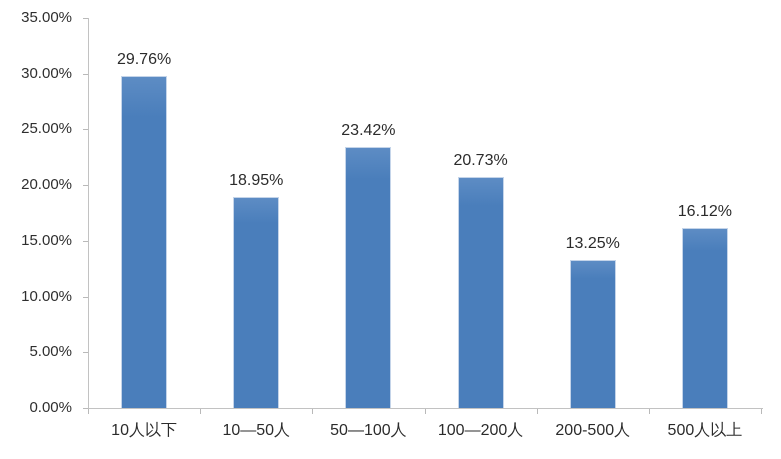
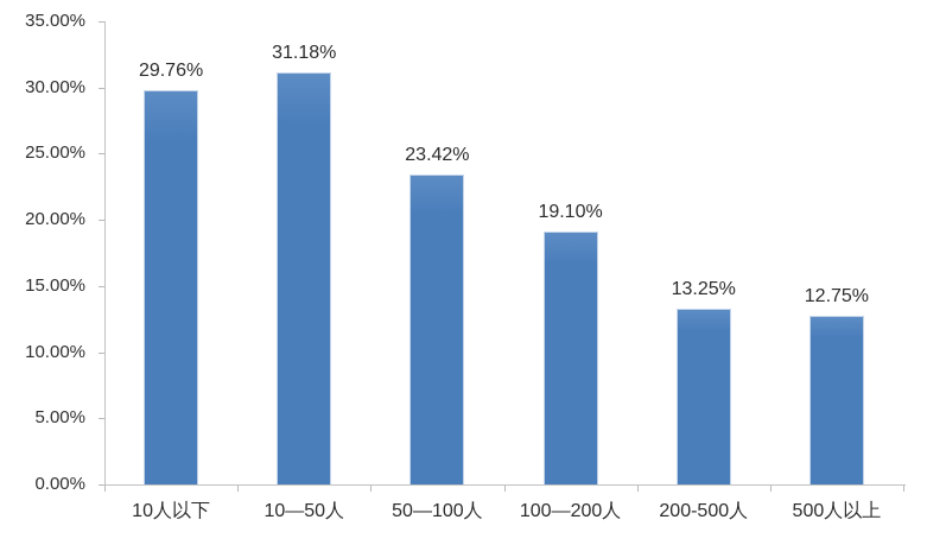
10—50人: 18.95% -> 31.18%
100—200人: 20.73% -> 19.10%
500人以上: 16.12% -> 12.75%
